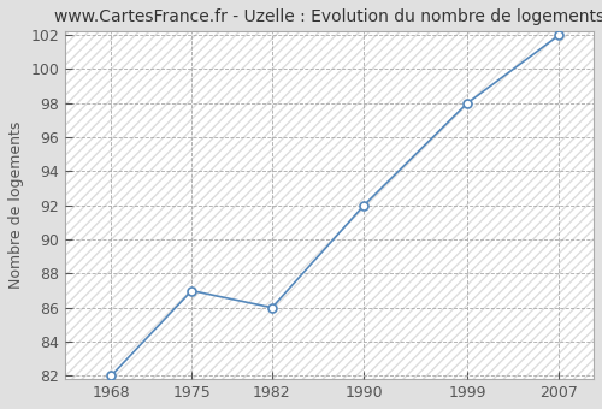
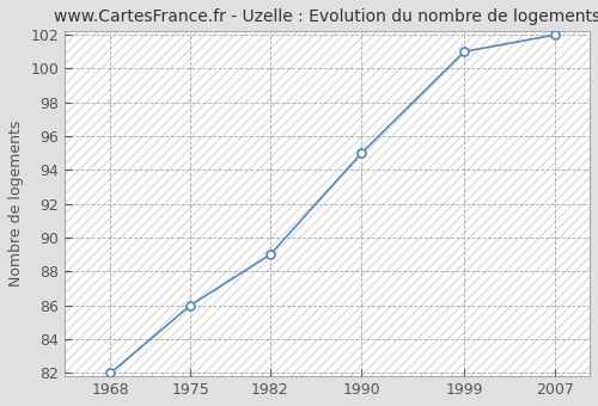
1975: 87 -> 86
1982: 86 -> 89
1990: 92 -> 95
1999: 98 -> 101
